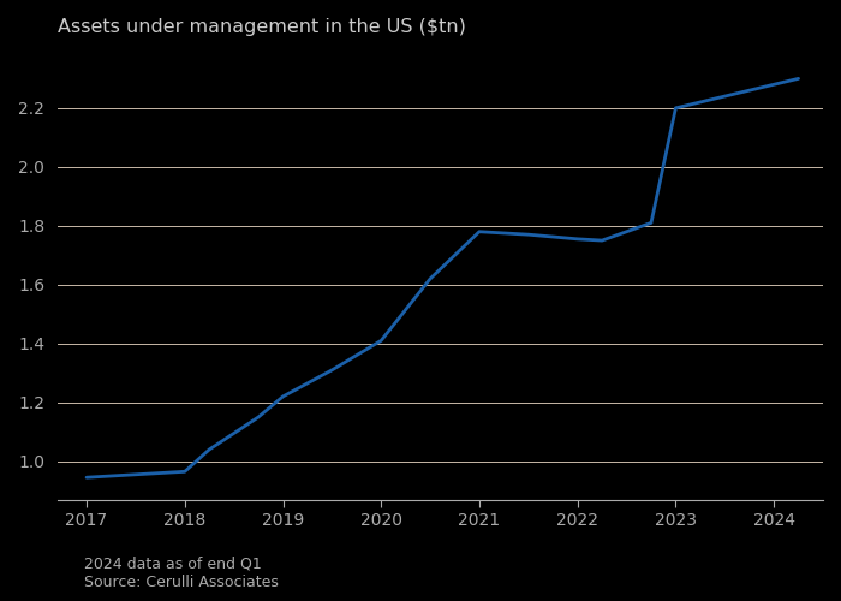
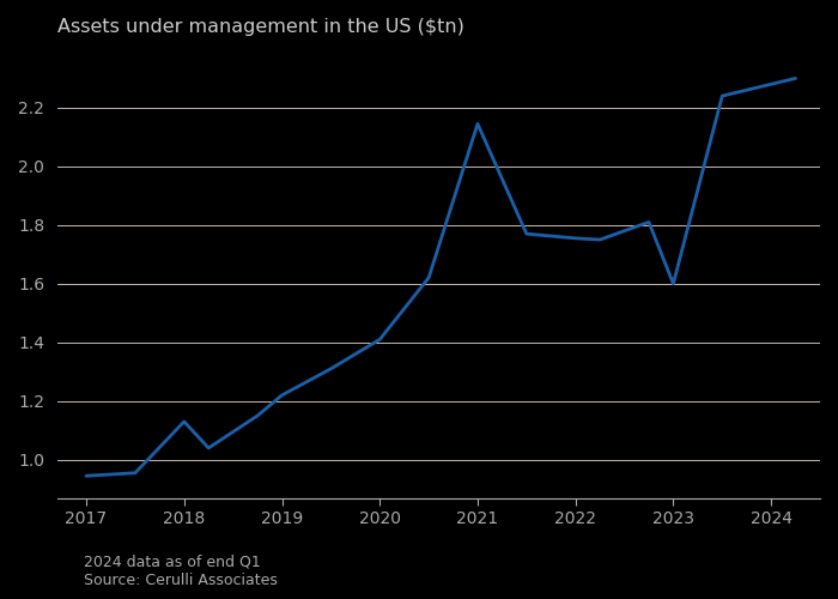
2018: 0.965 -> 1.130
2021: 1.780 -> 2.145
2023: 2.200 -> 1.600
